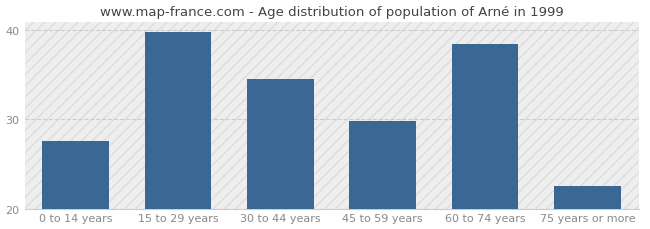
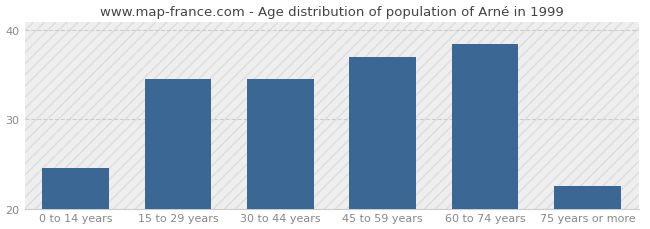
0 to 14 years: 27.6 -> 24.5
15 to 29 years: 39.8 -> 34.5
45 to 59 years: 29.8 -> 37.0
